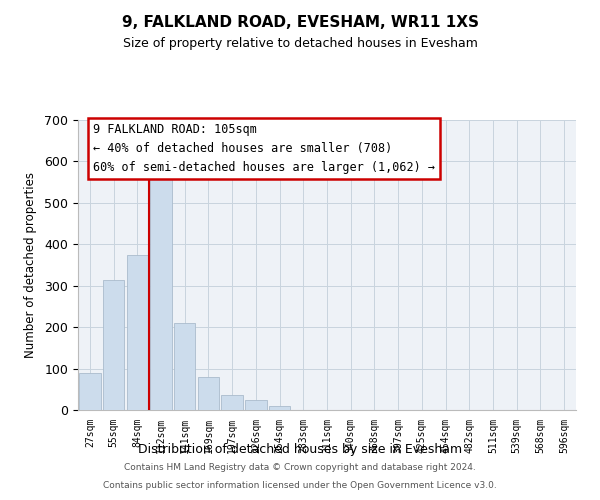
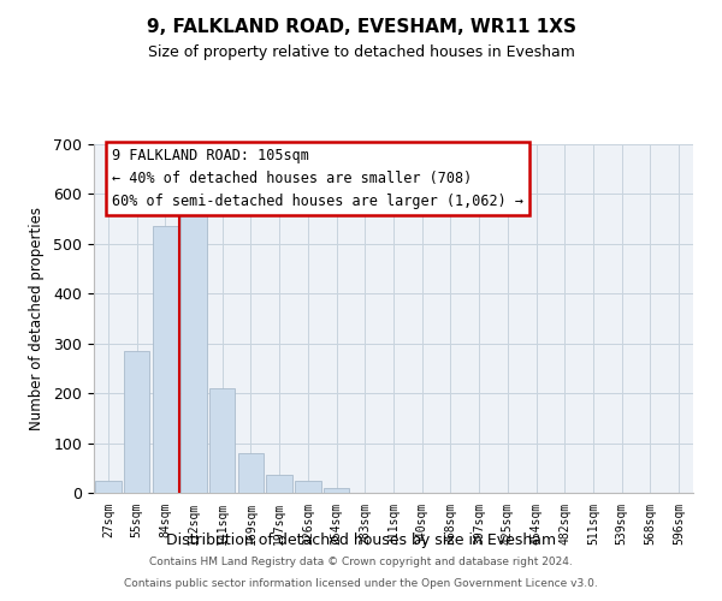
27sqm: 90 -> 25
55sqm: 315 -> 285
84sqm: 375 -> 535
